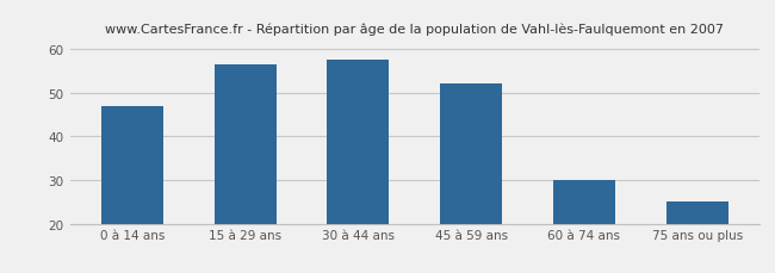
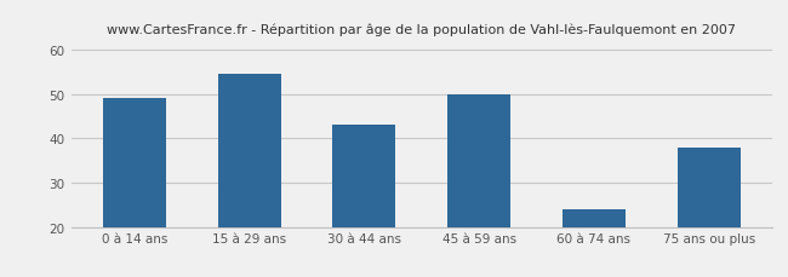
0 à 14 ans: 47.0 -> 49.0
15 à 29 ans: 56.5 -> 54.5
30 à 44 ans: 57.5 -> 43.0
45 à 59 ans: 52.0 -> 50.0
60 à 74 ans: 30.0 -> 24.0
75 ans ou plus: 25.0 -> 38.0
